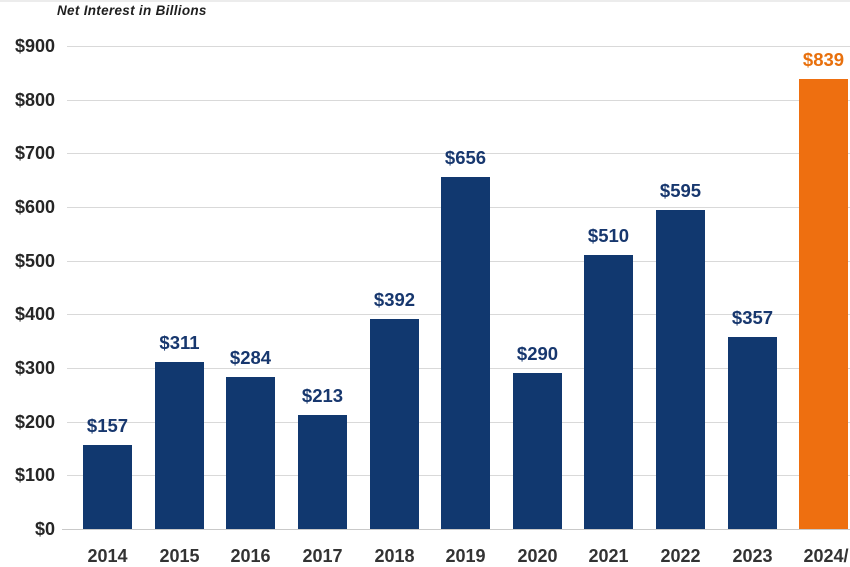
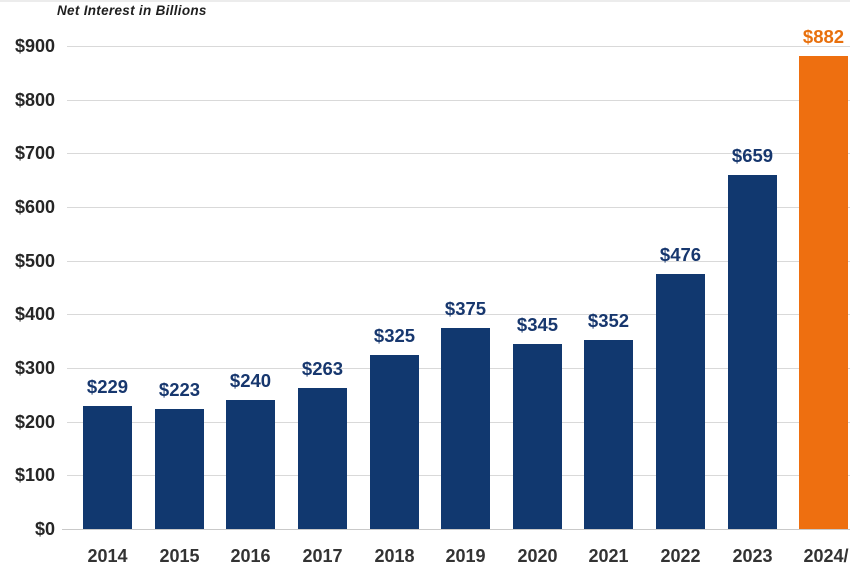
2014: $157 -> $229
2015: $311 -> $223
2016: $284 -> $240
2017: $213 -> $263
2018: $392 -> $325
2019: $656 -> $375
2020: $290 -> $345
2021: $510 -> $352
2022: $595 -> $476
2023: $357 -> $659
2024: $839 -> $882
